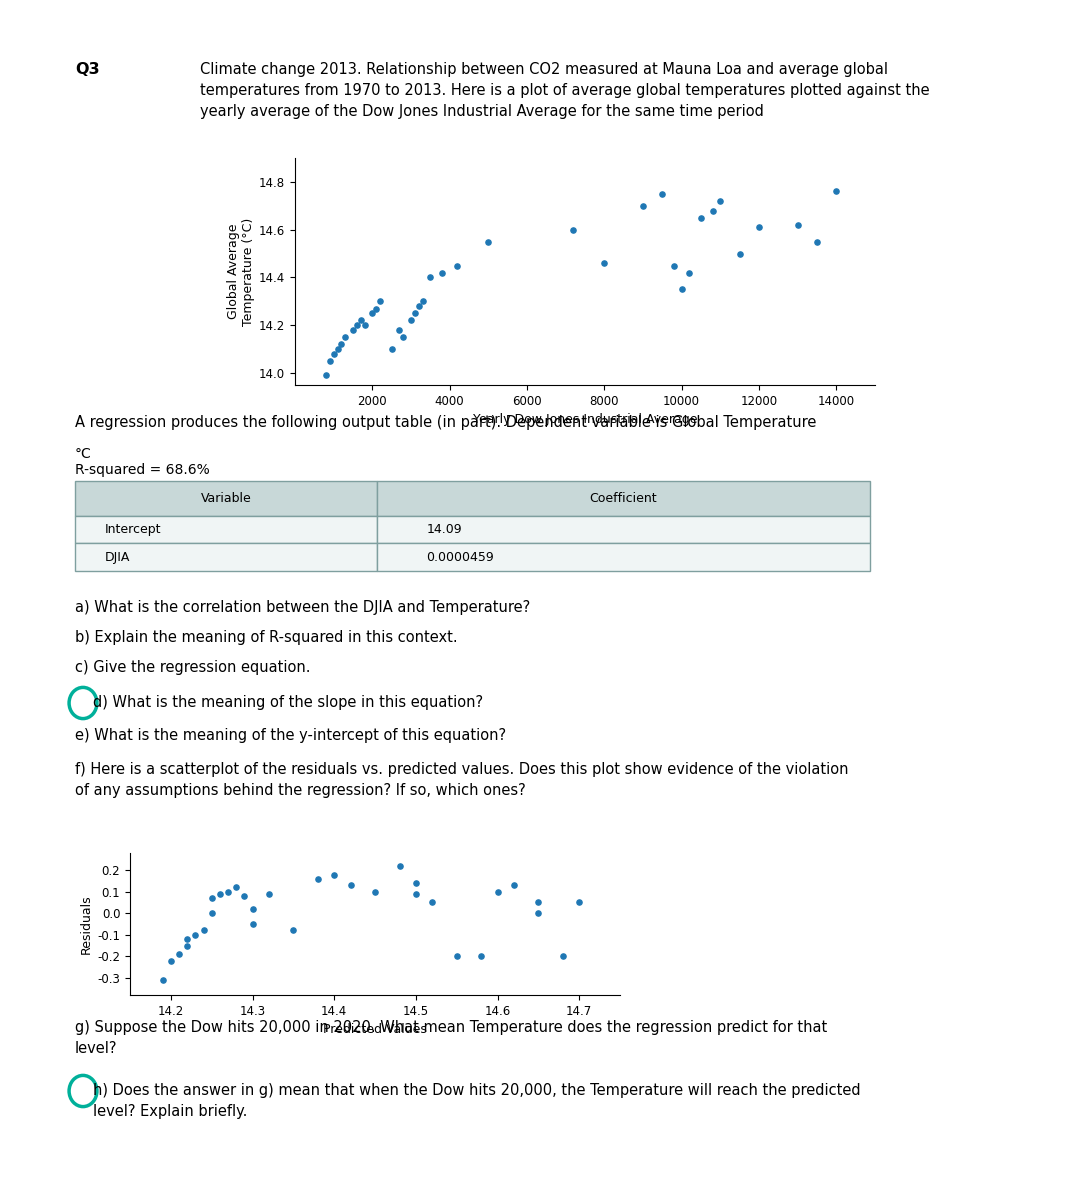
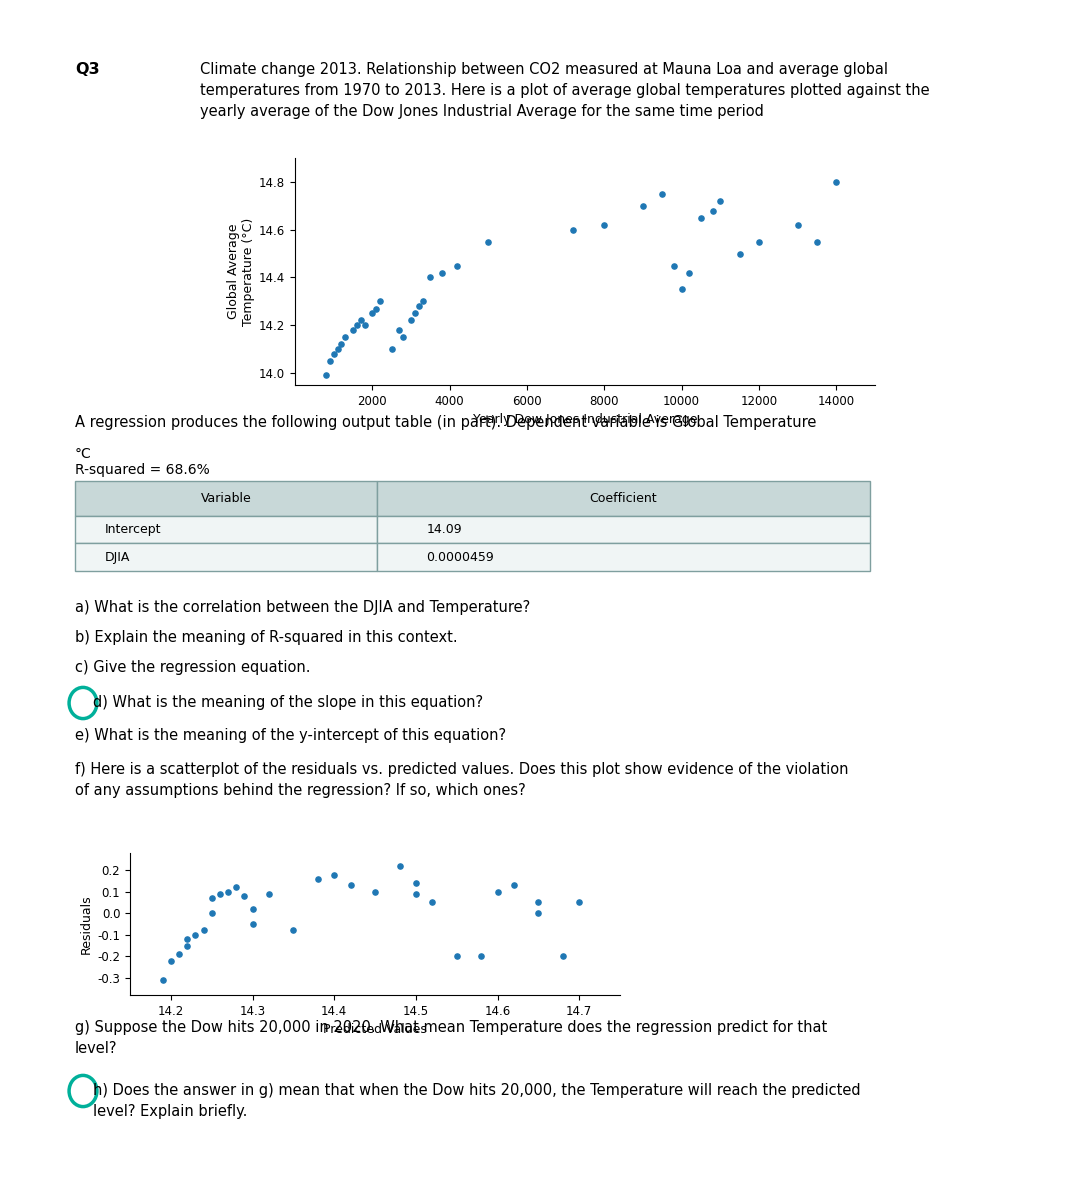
8000: 14.46 -> 14.62
12000: 14.61 -> 14.55
14000: 14.76 -> 14.80
